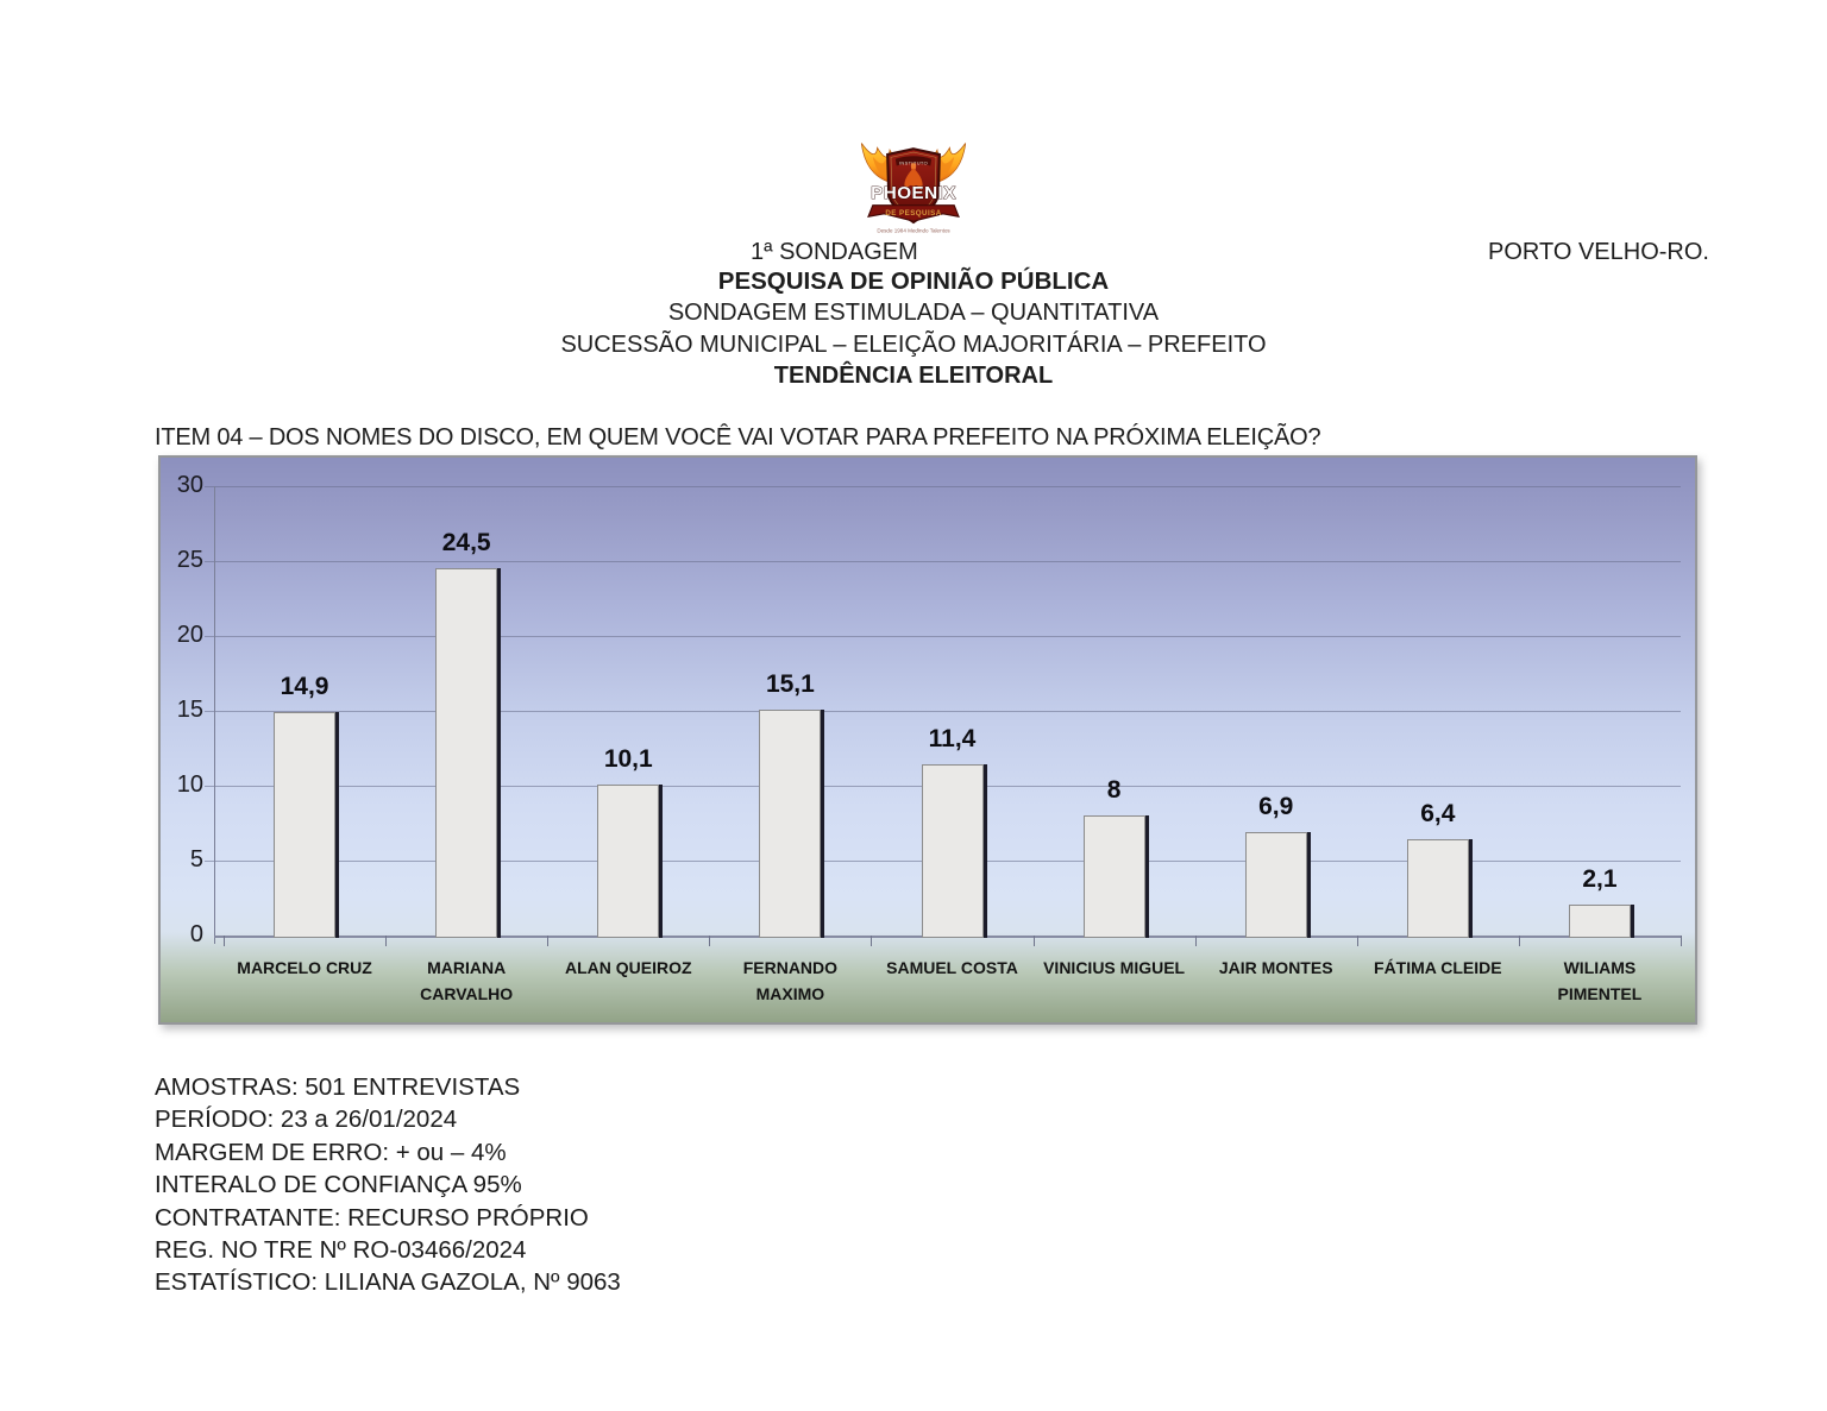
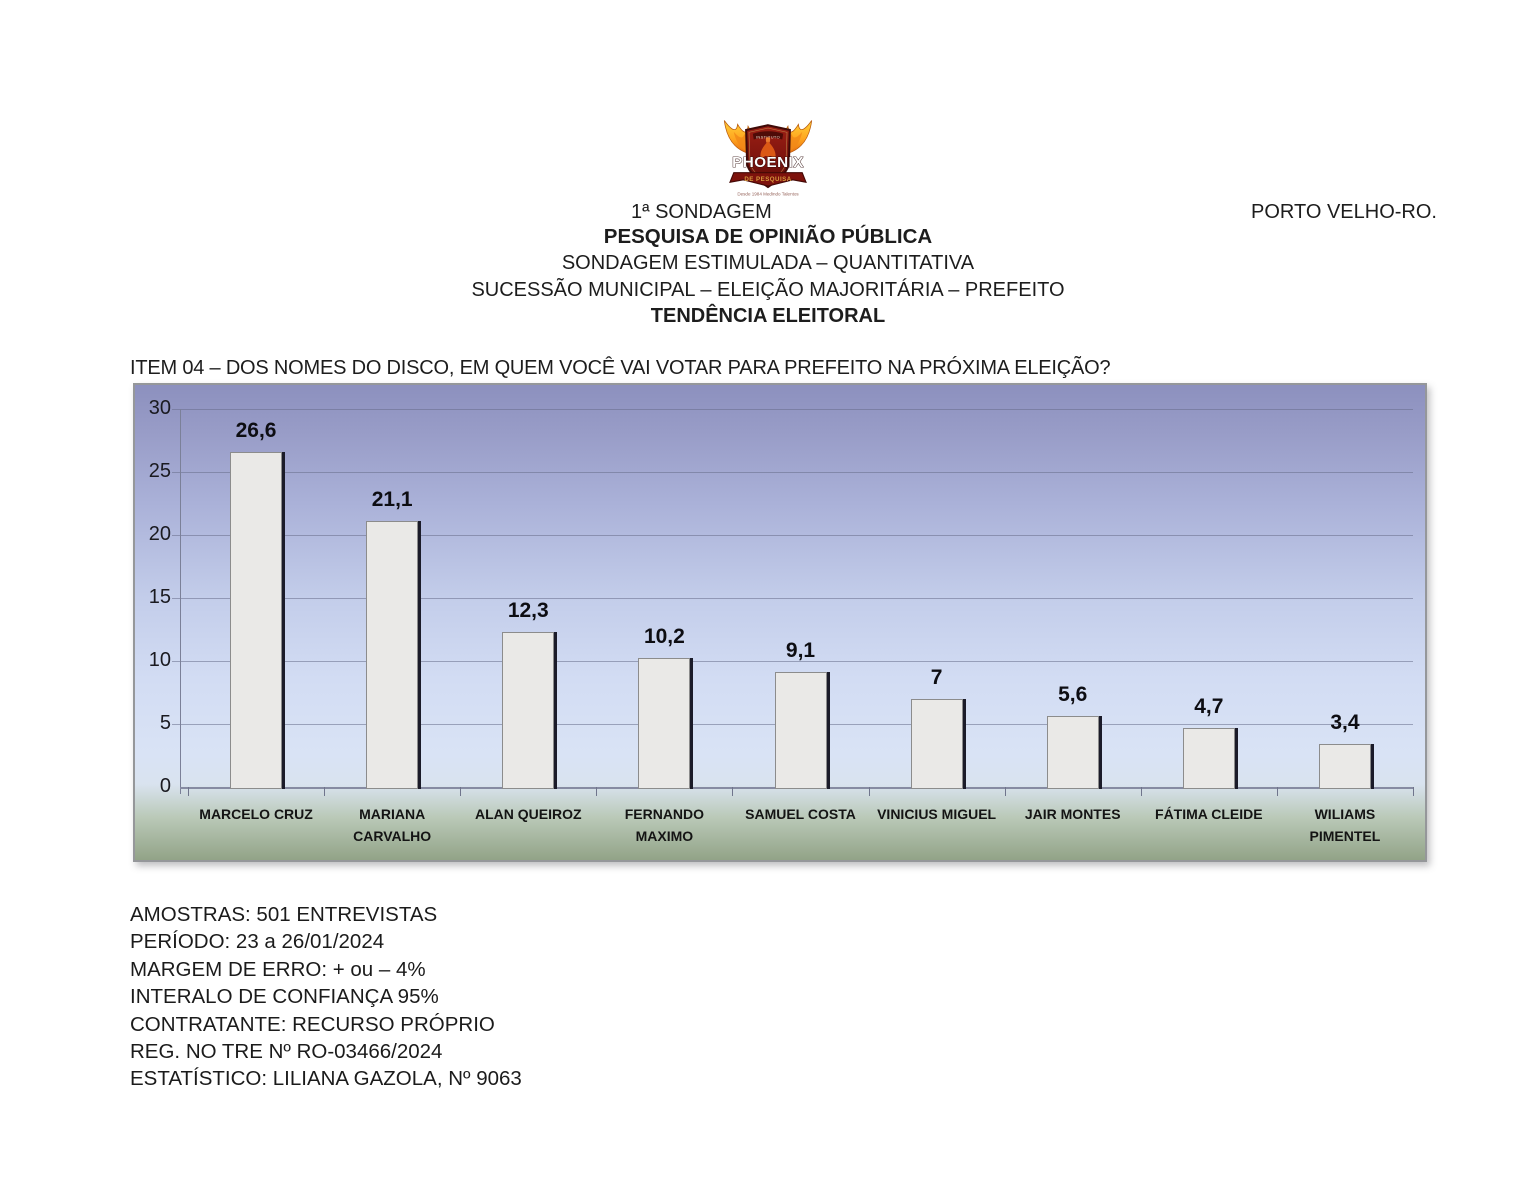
MARCELO CRUZ: 14,9 -> 26,6
MARIANA CARVALHO: 24,5 -> 21,1
ALAN QUEIROZ: 10,1 -> 12,3
FERNANDO MAXIMO: 15,1 -> 10,2
SAMUEL COSTA: 11,4 -> 9,1
VINICIUS MIGUEL: 8 -> 7
JAIR MONTES: 6,9 -> 5,6
FÁTIMA CLEIDE: 6,4 -> 4,7
WILIAMS PIMENTEL: 2,1 -> 3,4
